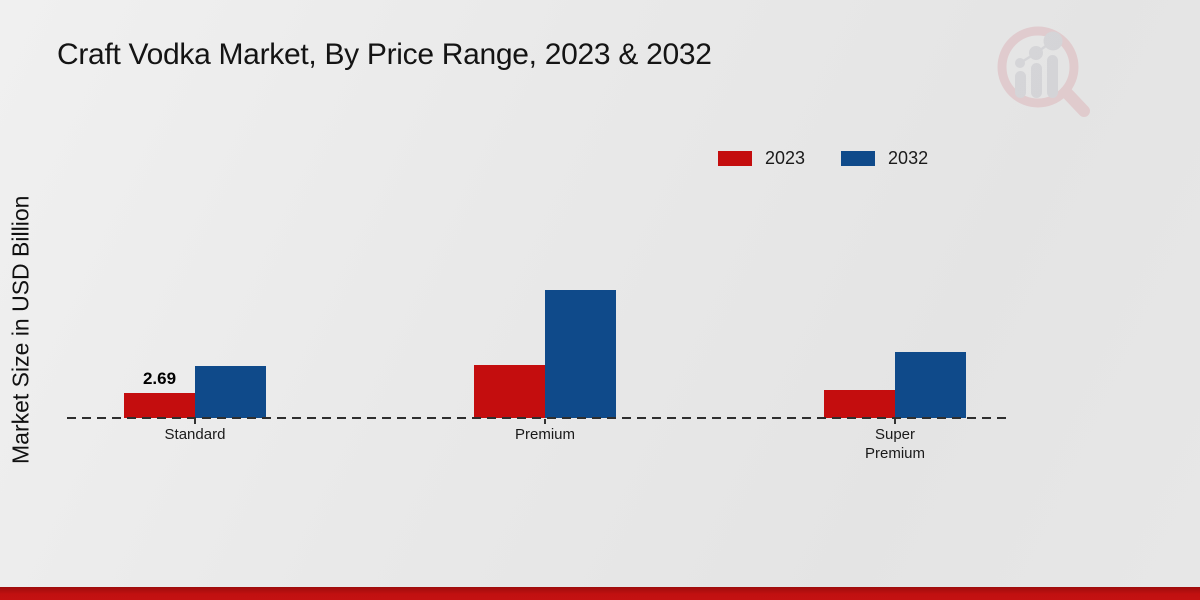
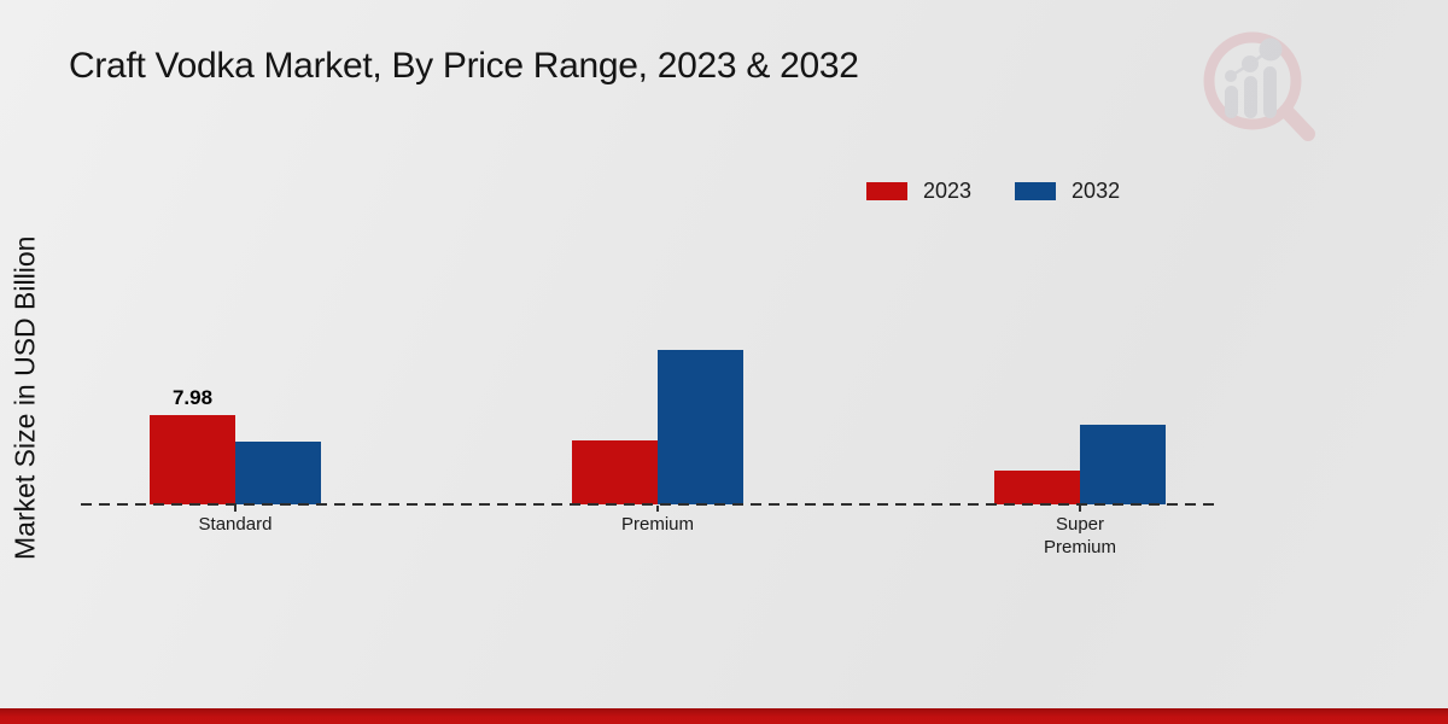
2023/Standard: 2.69 -> 7.98
